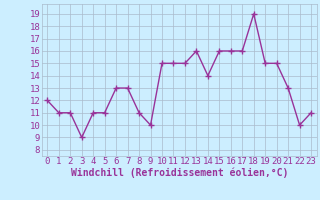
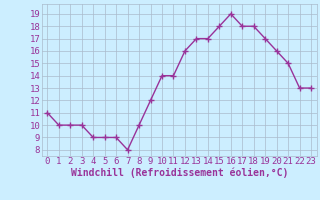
0: 12 -> 11
1: 11 -> 10
2: 11 -> 10
3: 9 -> 10
4: 11 -> 9
5: 11 -> 9
6: 13 -> 9
7: 13 -> 8
8: 11 -> 10
9: 10 -> 12
10: 15 -> 14
11: 15 -> 14
12: 15 -> 16
13: 16 -> 17
14: 14 -> 17
15: 16 -> 18
16: 16 -> 19
17: 16 -> 18
18: 19 -> 18
19: 15 -> 17
20: 15 -> 16
21: 13 -> 15
22: 10 -> 13
23: 11 -> 13
